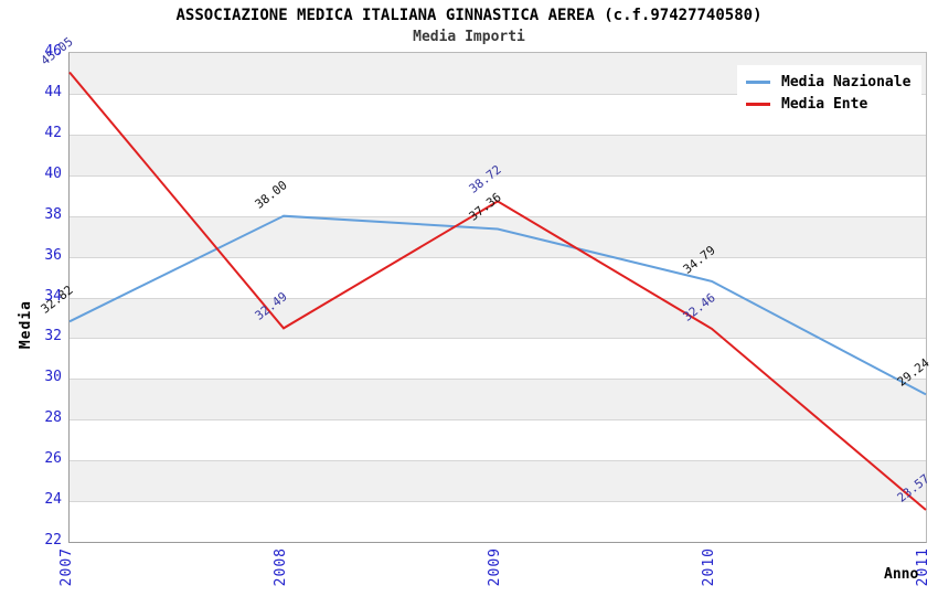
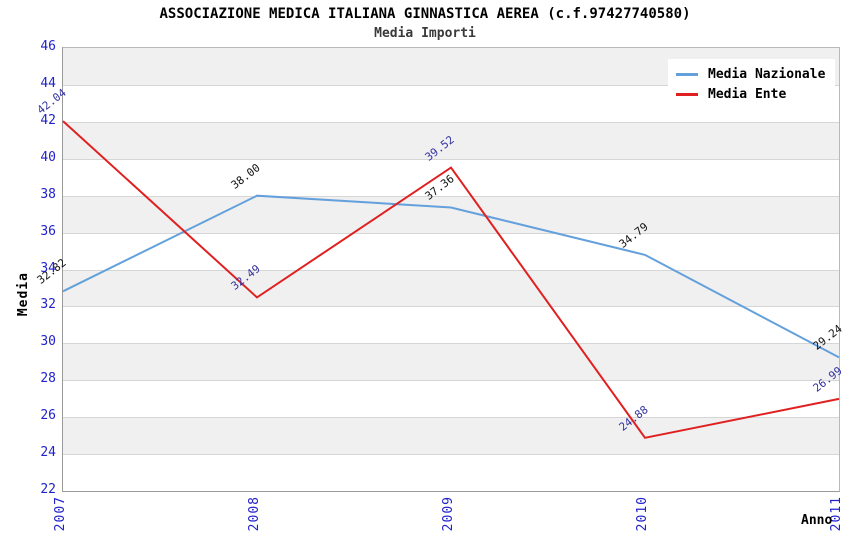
Media Ente/2007: 45.05 -> 42.04
Media Ente/2009: 38.72 -> 39.52
Media Ente/2010: 32.46 -> 24.88
Media Ente/2011: 23.57 -> 26.99
